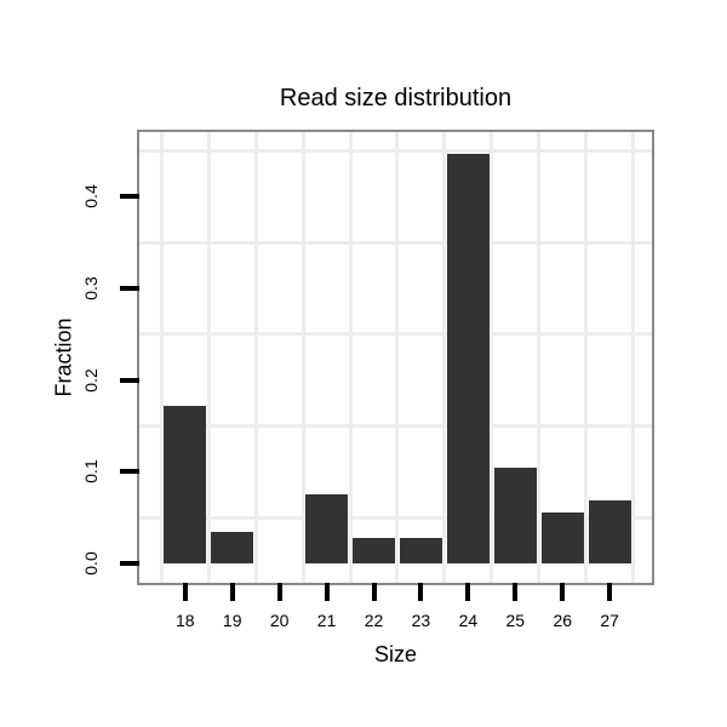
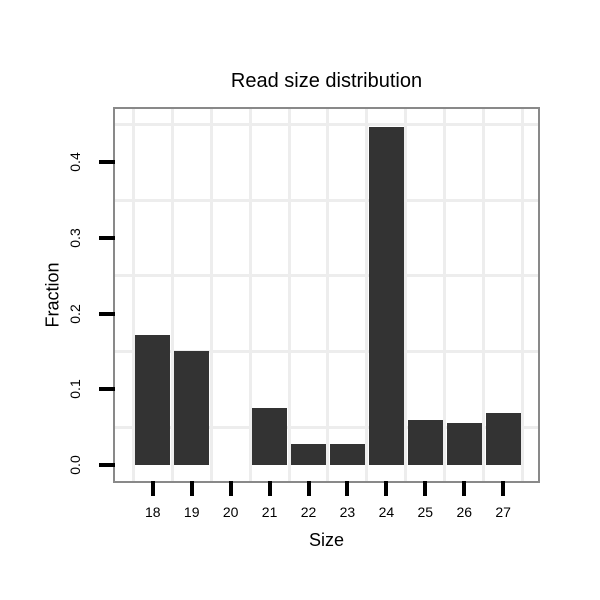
19: 0.03 -> 0.15
25: 0.10 -> 0.06
